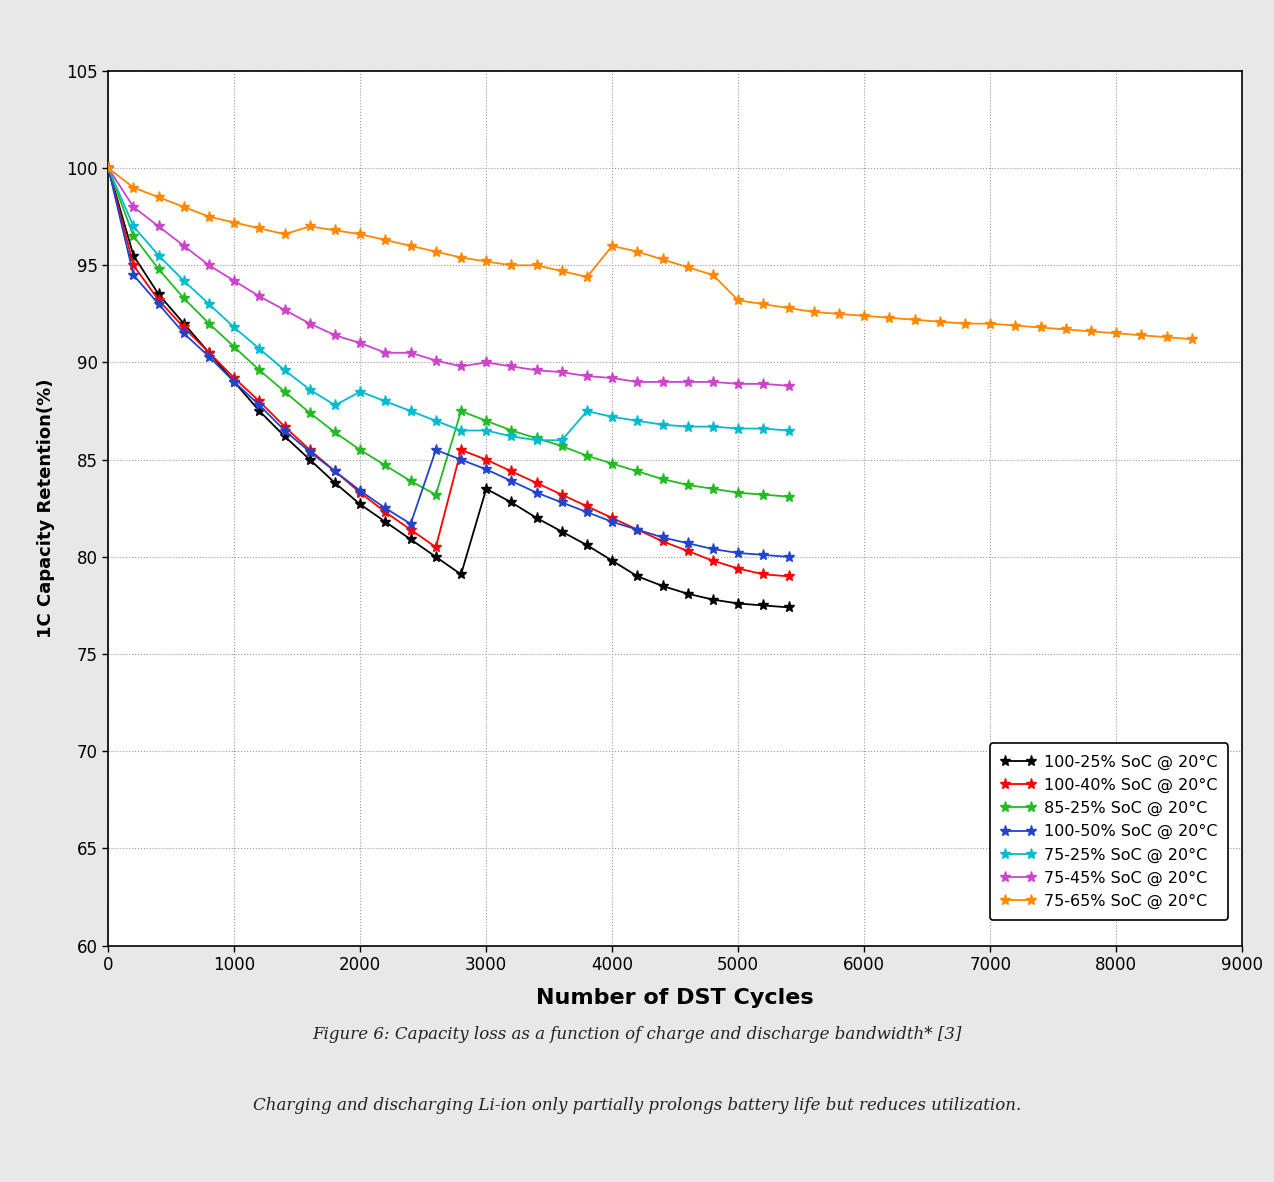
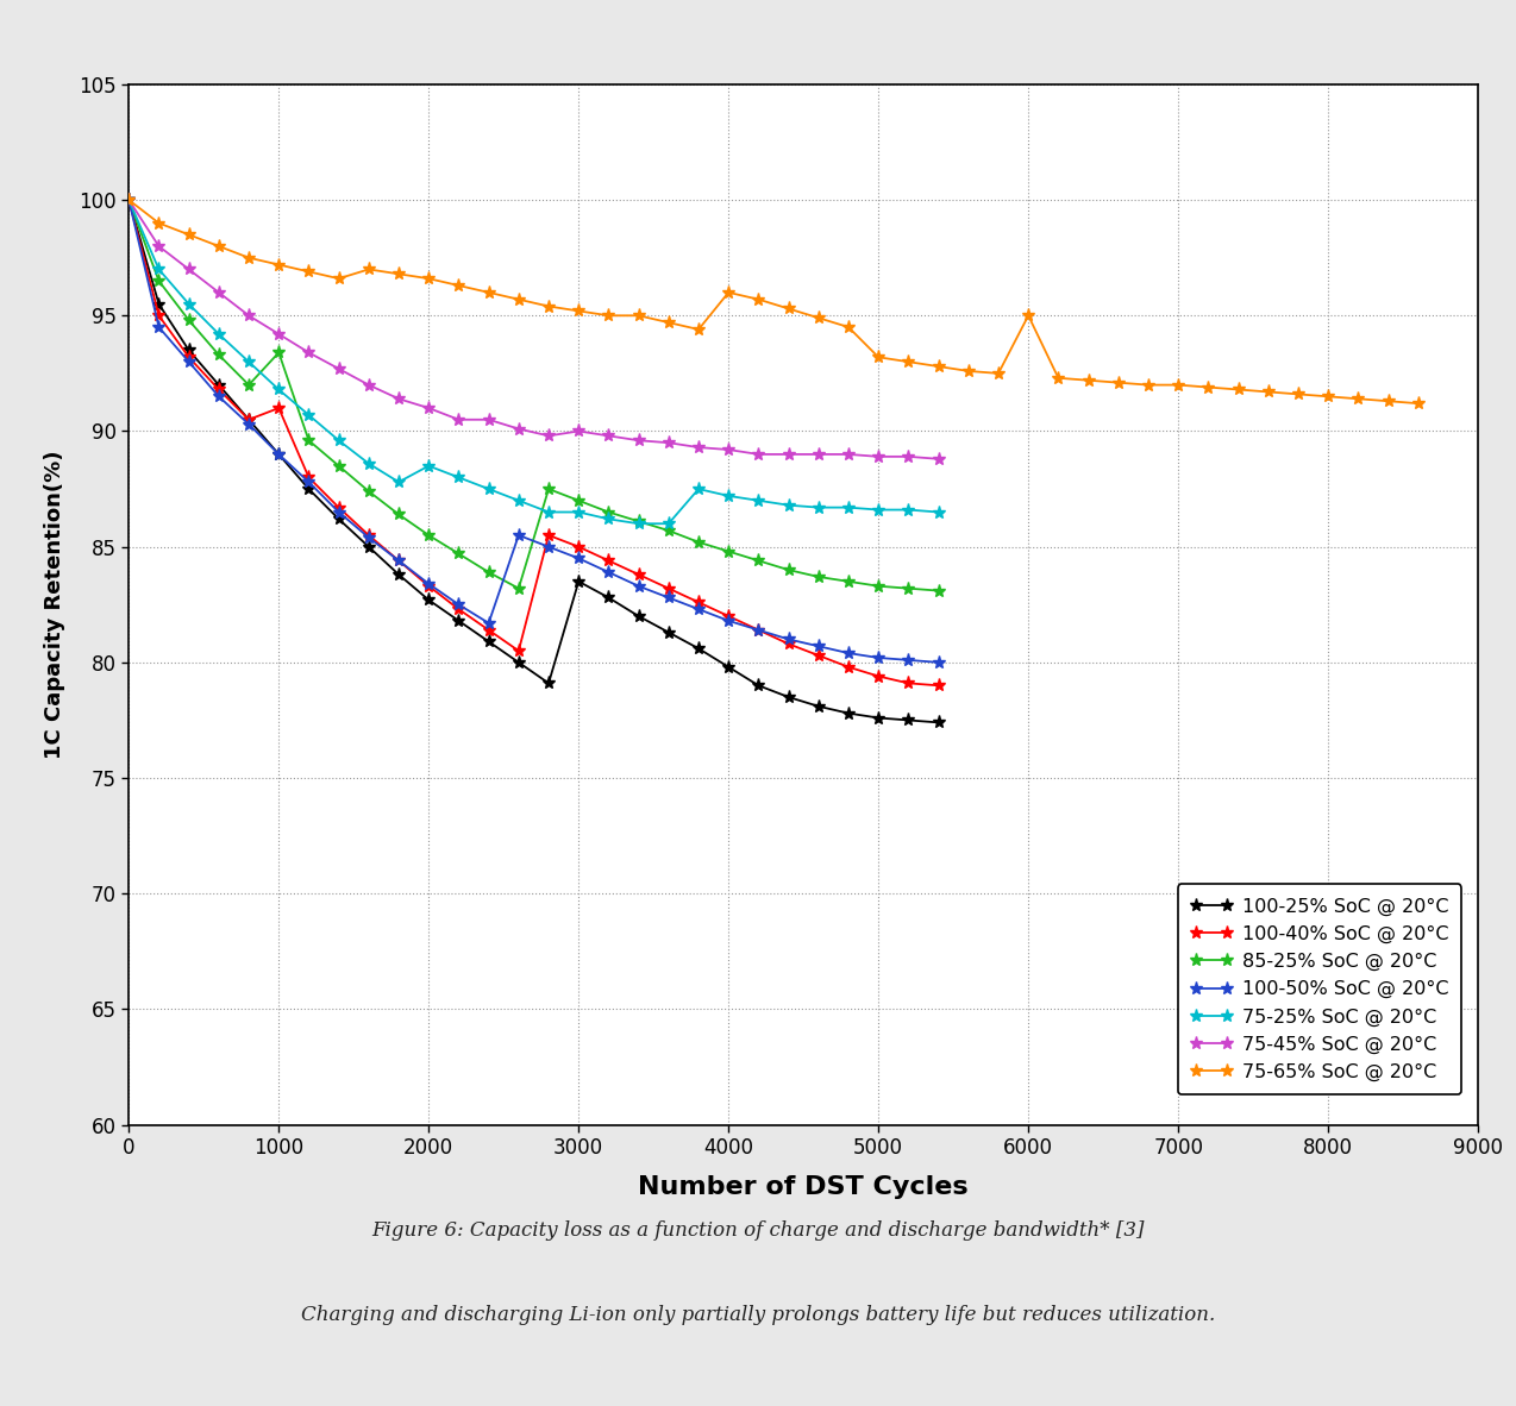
100-40% SoC @ 20°C/1000: 89.2 -> 91.0
85-25% SoC @ 20°C/1000: 90.8 -> 93.4
75-65% SoC @ 20°C/6000: 92.4 -> 95.0
